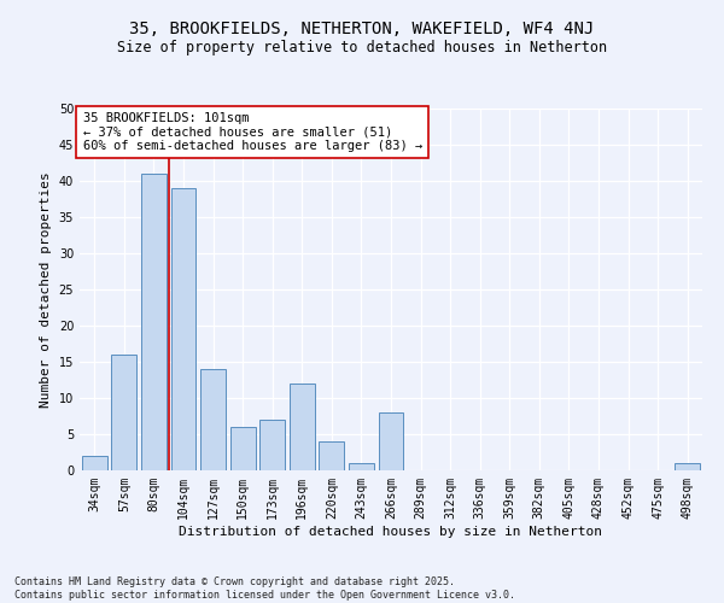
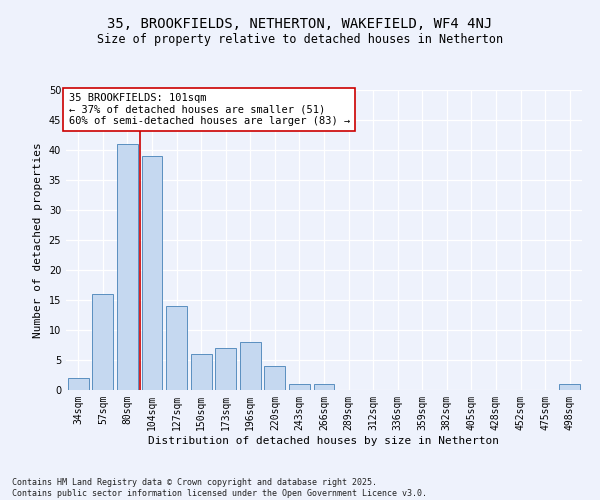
196sqm: 12 -> 8
266sqm: 8 -> 1
